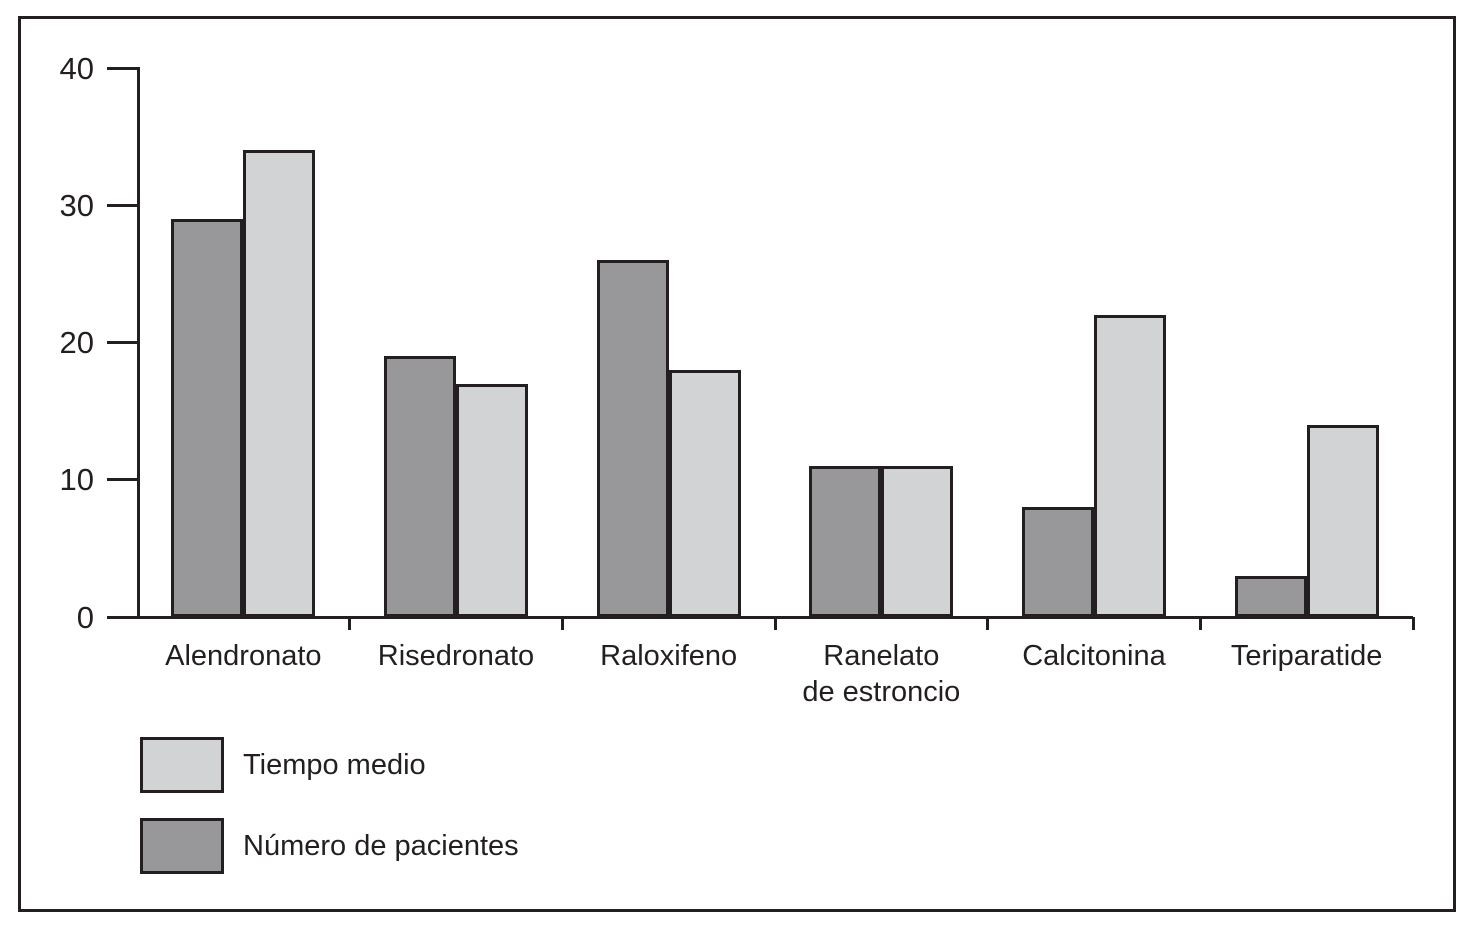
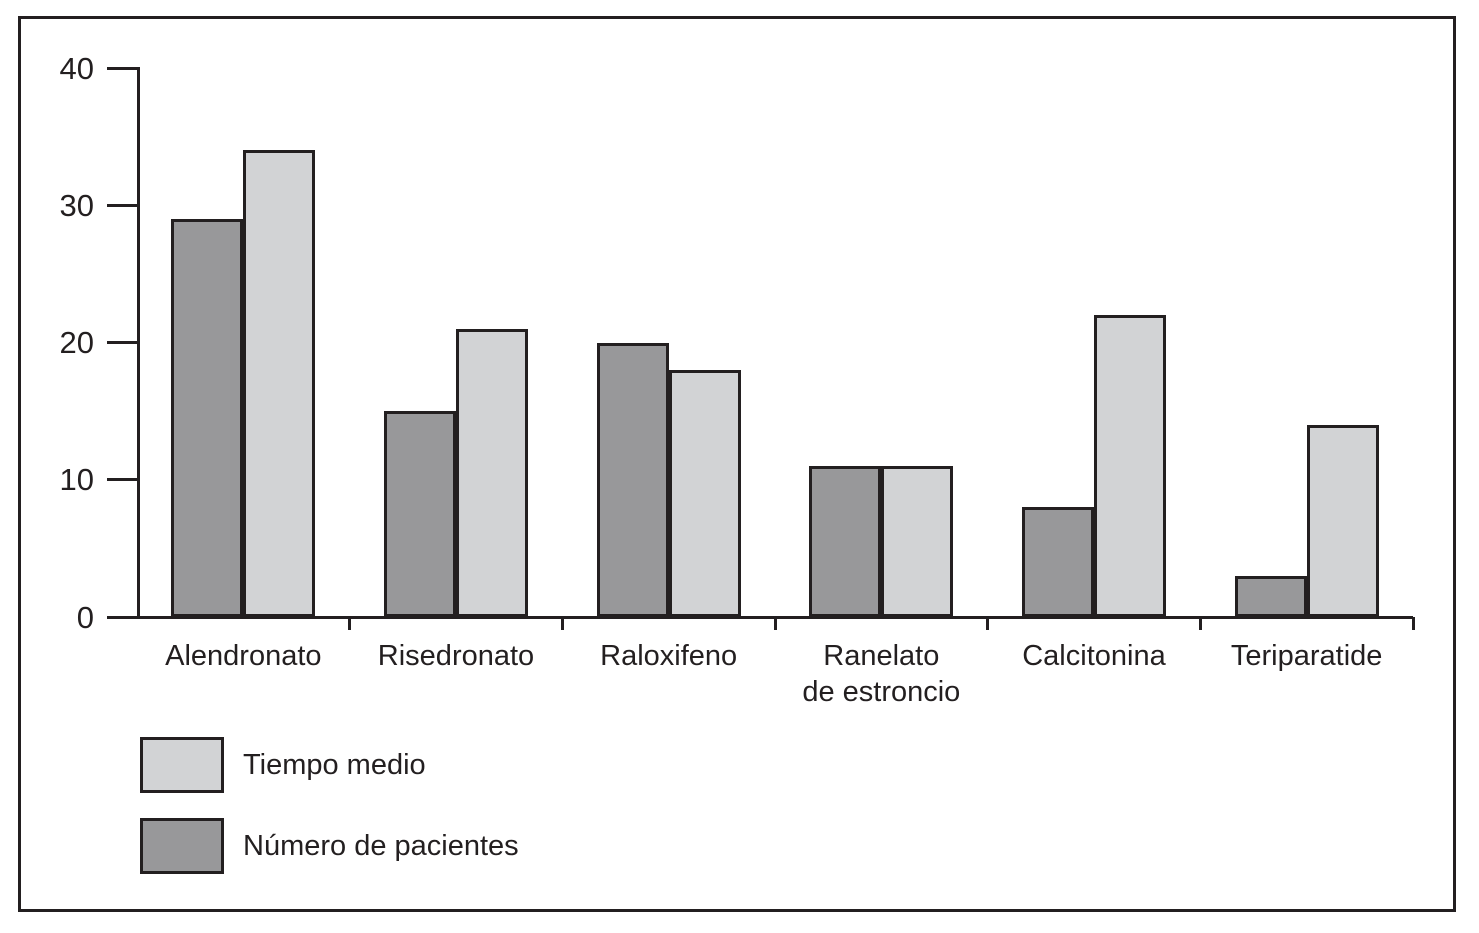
Tiempo medio/Risedronato: 17 -> 21
Número de pacientes/Risedronato: 19 -> 15
Número de pacientes/Raloxifeno: 26 -> 20
